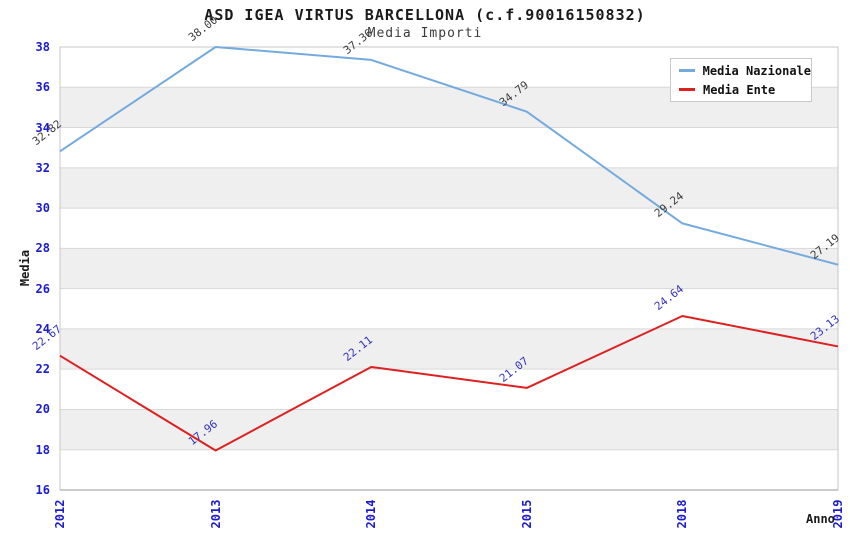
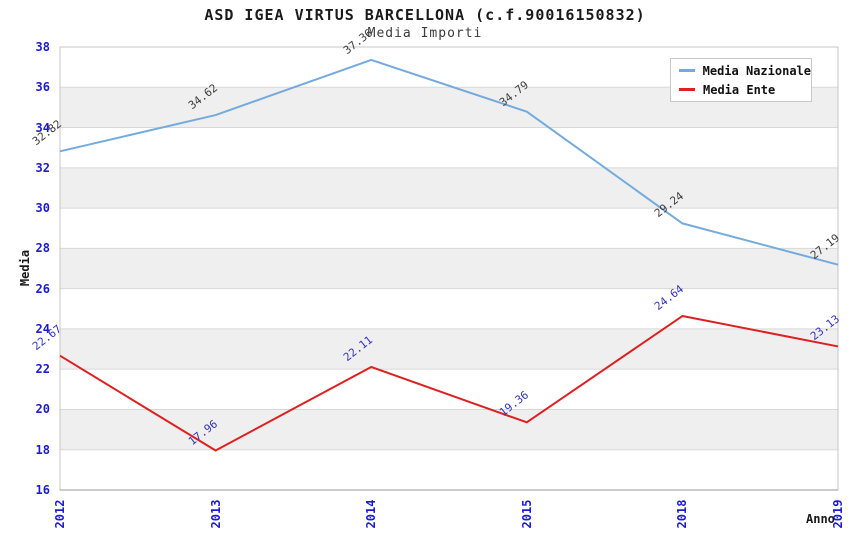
Media Nazionale/2013: 38.00 -> 34.62
Media Ente/2015: 21.07 -> 19.36
